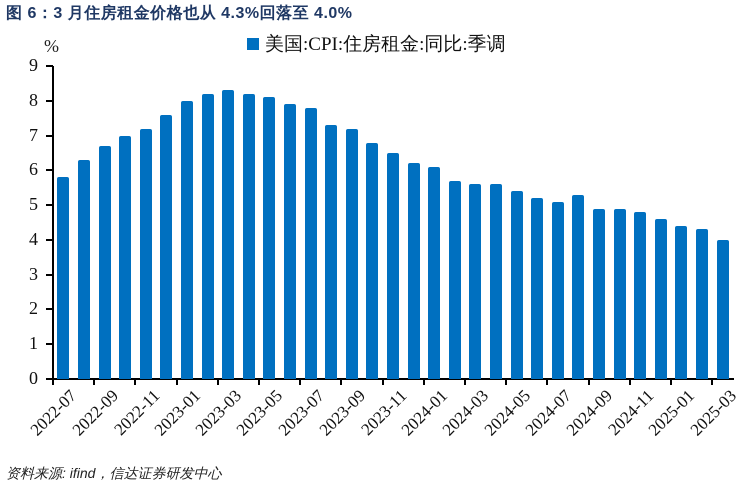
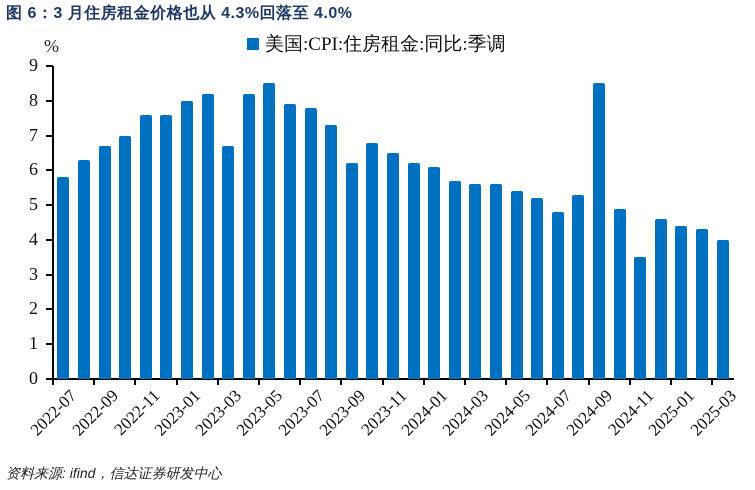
2022-11: 7.2 -> 7.6
2023-03: 8.3 -> 6.7
2023-05: 8.1 -> 8.5
2023-09: 7.2 -> 6.2
2024-07: 5.1 -> 4.8
2024-09: 4.9 -> 8.5
2024-11: 4.8 -> 3.5
